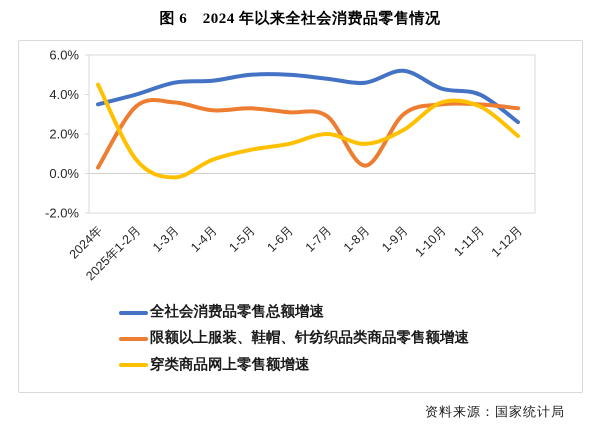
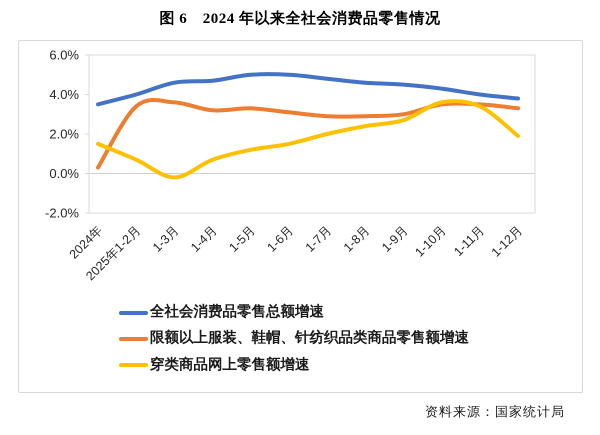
穿类商品网上零售额增速/2024年: 4.5% -> 1.5%
限额以上服装、鞋帽、针纺织品类商品零售额增速/1-8月: 0.4% -> 2.9%
穿类商品网上零售额增速/1-8月: 1.5% -> 2.4%
全社会消费品零售总额增速/1-9月: 5.2% -> 4.5%
穿类商品网上零售额增速/1-9月: 2.2% -> 2.7%
全社会消费品零售总额增速/1-12月: 2.6% -> 3.8%
